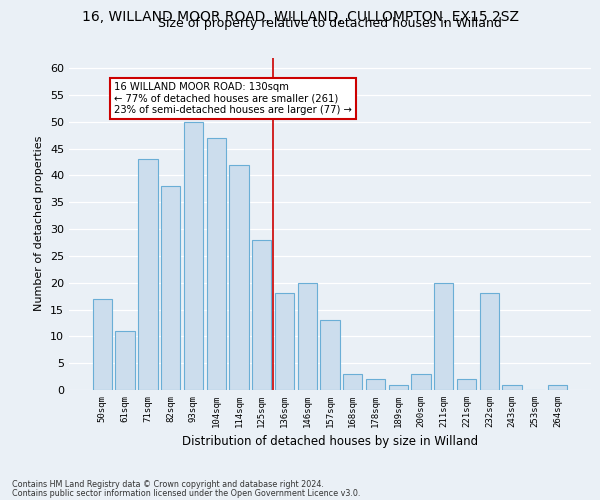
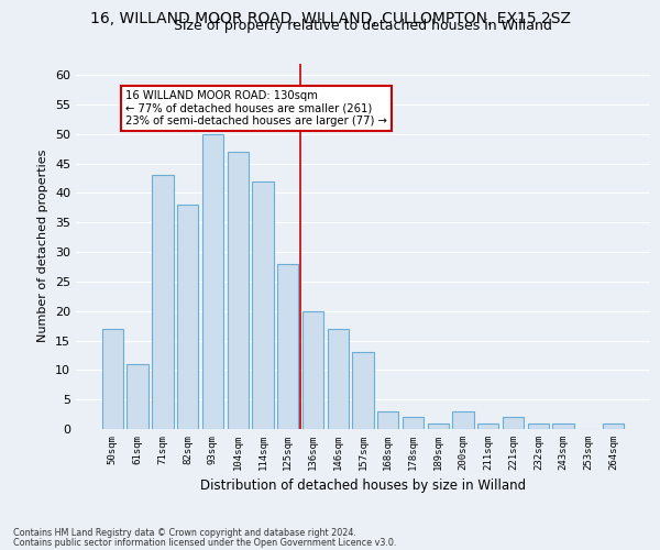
136sqm: 18 -> 20
146sqm: 20 -> 17
211sqm: 20 -> 1
232sqm: 18 -> 1
